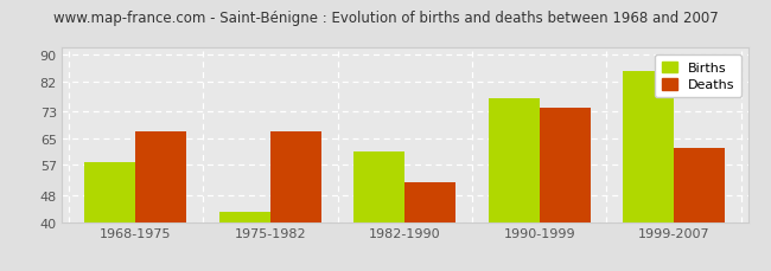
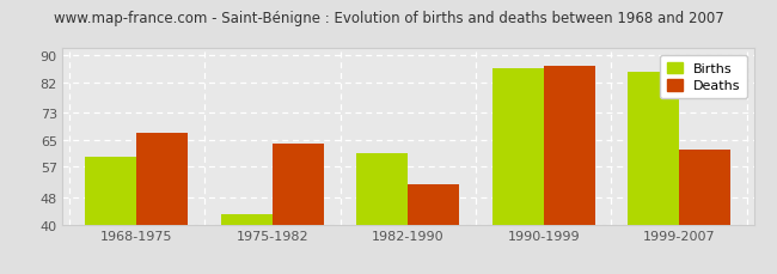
Births/1968-1975: 58 -> 60
Deaths/1975-1982: 67 -> 64
Births/1990-1999: 77 -> 86
Deaths/1990-1999: 74 -> 87
